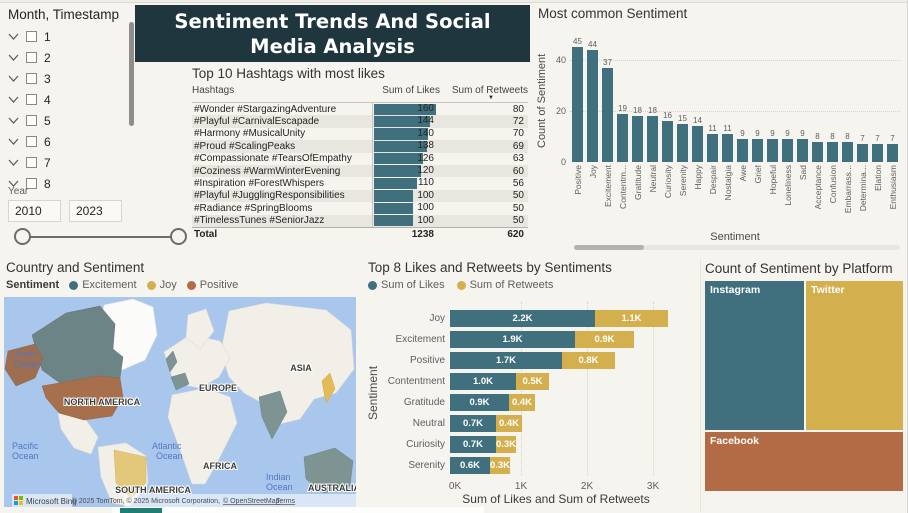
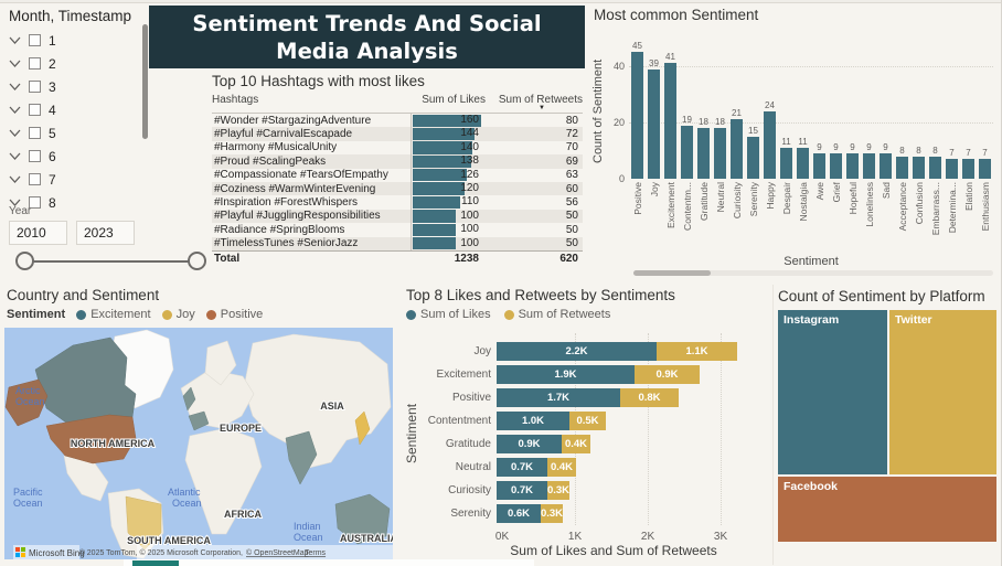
Most common Sentiment/Joy: 44 -> 39
Most common Sentiment/Excitement: 37 -> 41
Most common Sentiment/Curiosity: 16 -> 21
Most common Sentiment/Happy: 14 -> 24
